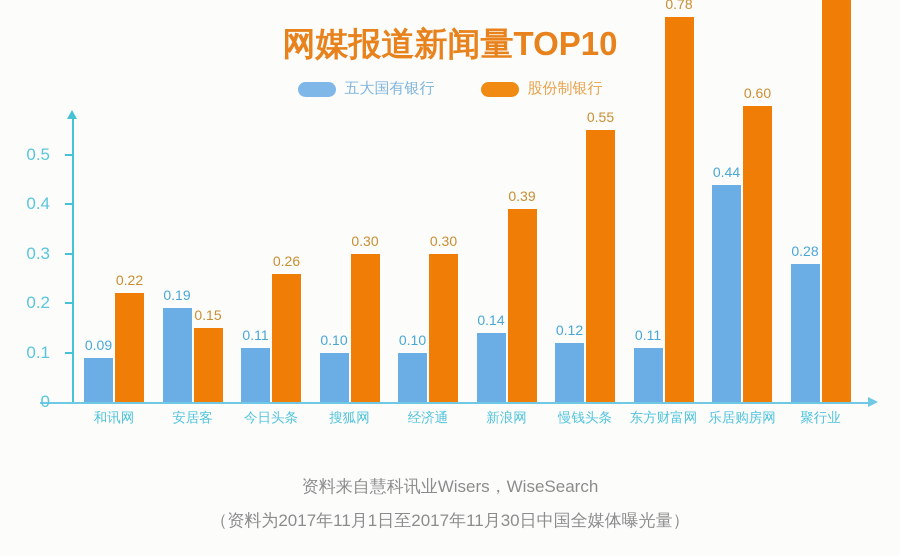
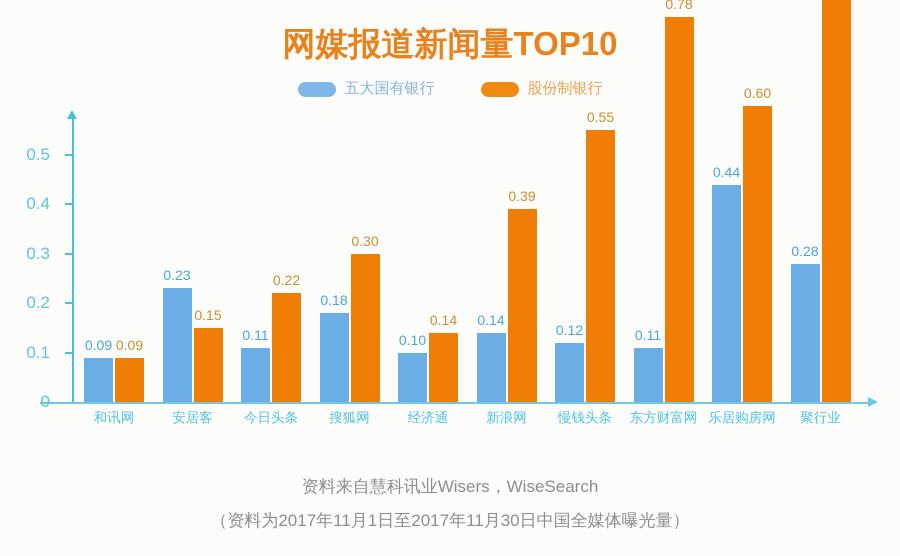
股份制银行/和讯网: 0.22 -> 0.09
五大国有银行/安居客: 0.19 -> 0.23
股份制银行/今日头条: 0.26 -> 0.22
五大国有银行/搜狐网: 0.10 -> 0.18
股份制银行/经济通: 0.30 -> 0.14
